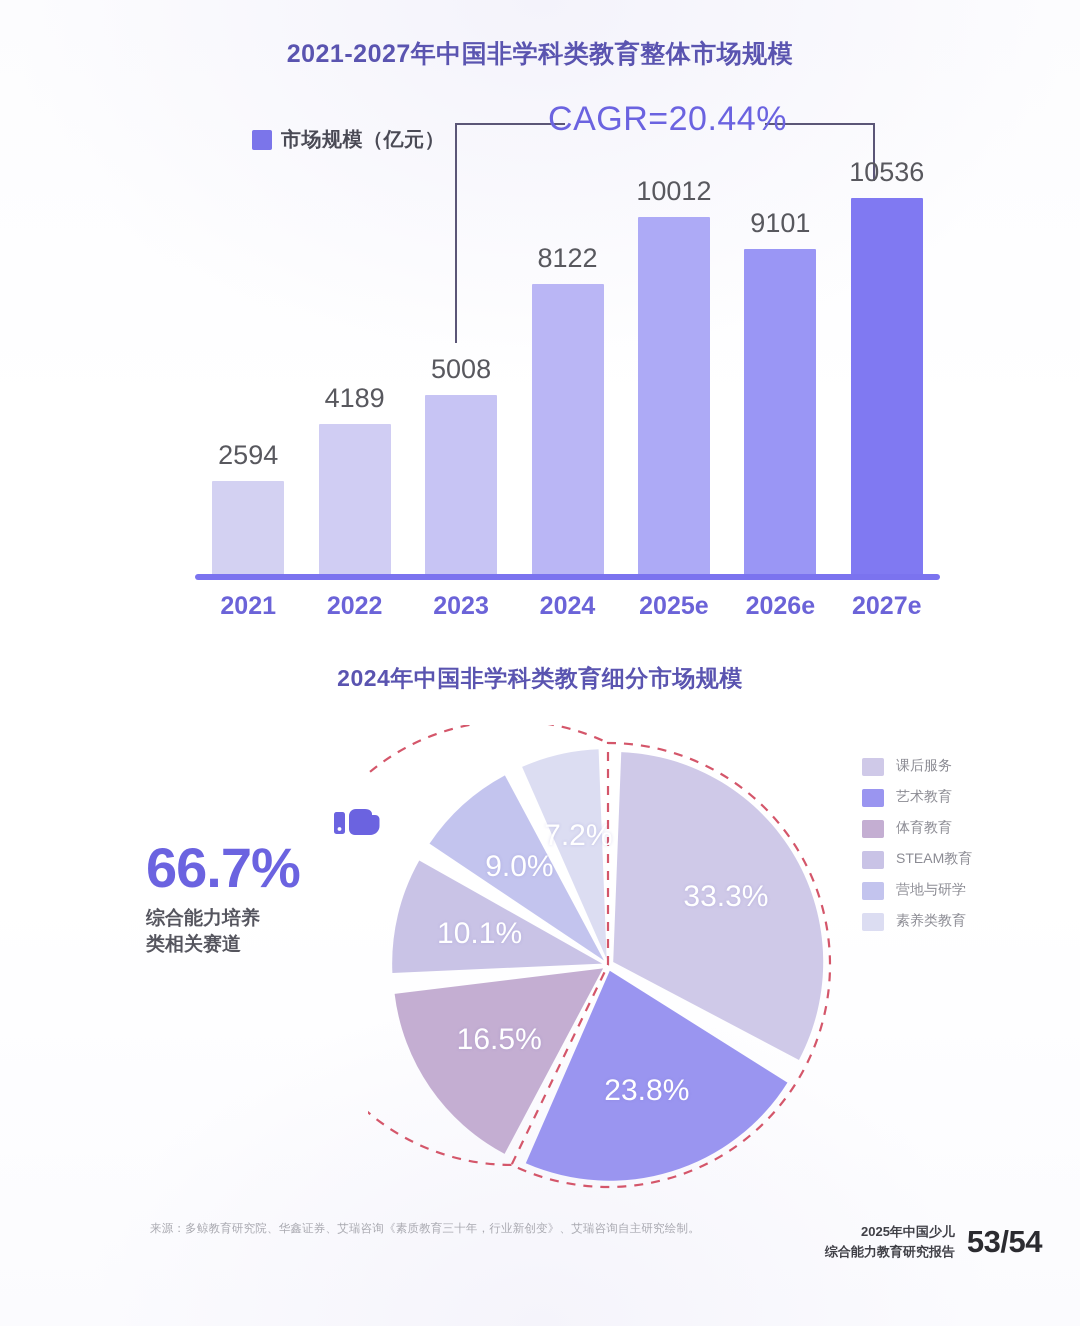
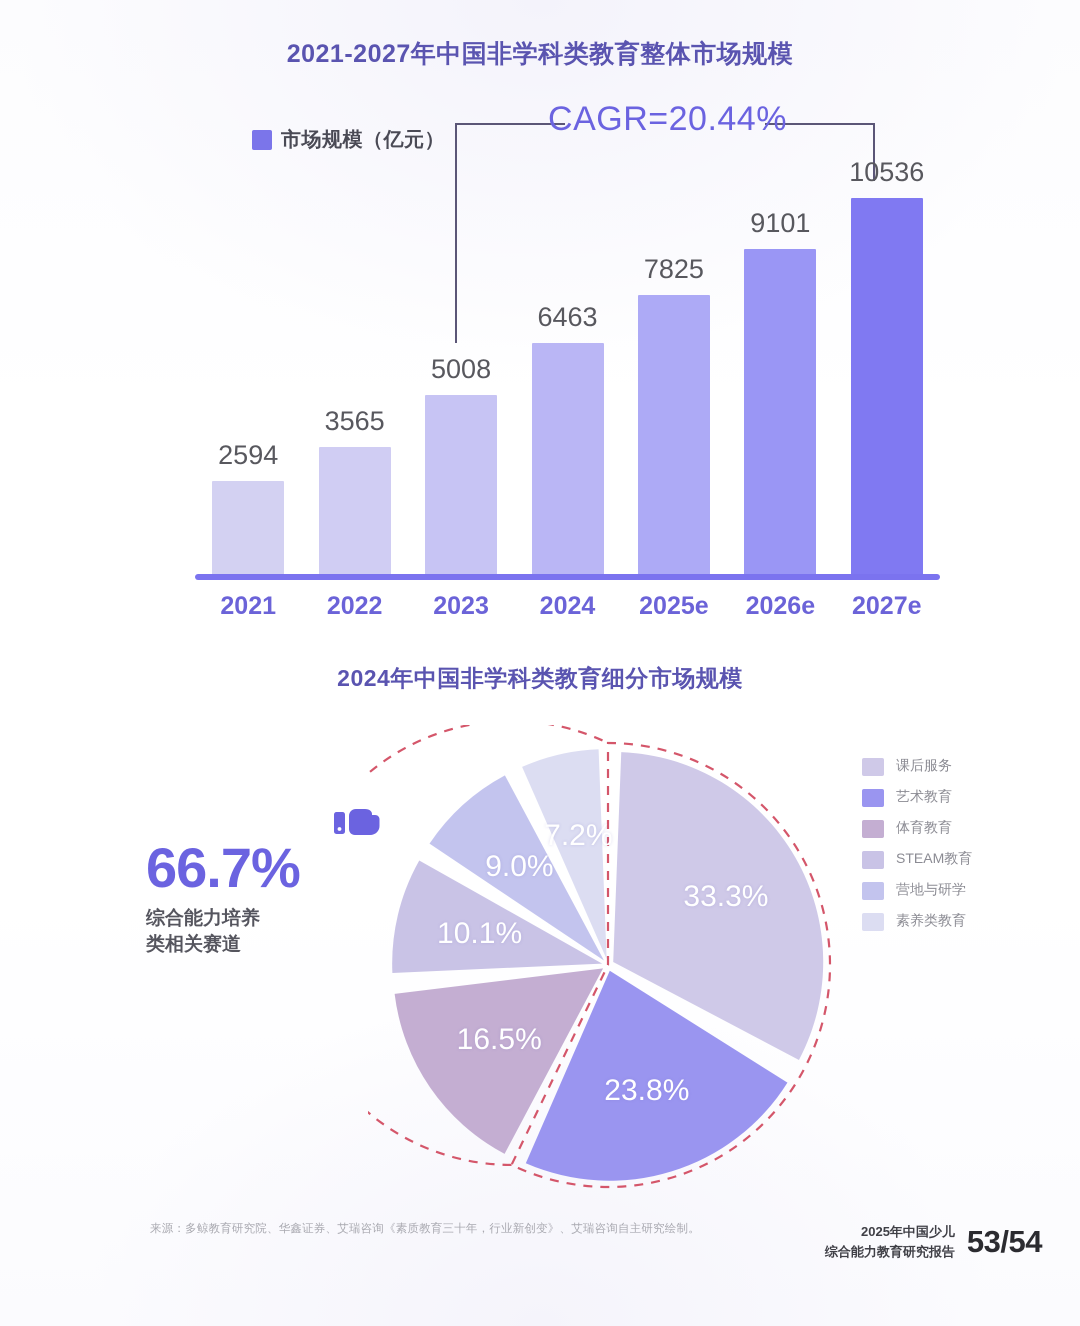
2021-2027年中国非学科类教育整体市场规模/2022: 4189 -> 3565
2021-2027年中国非学科类教育整体市场规模/2024: 8122 -> 6463
2021-2027年中国非学科类教育整体市场规模/2025e: 10012 -> 7825
